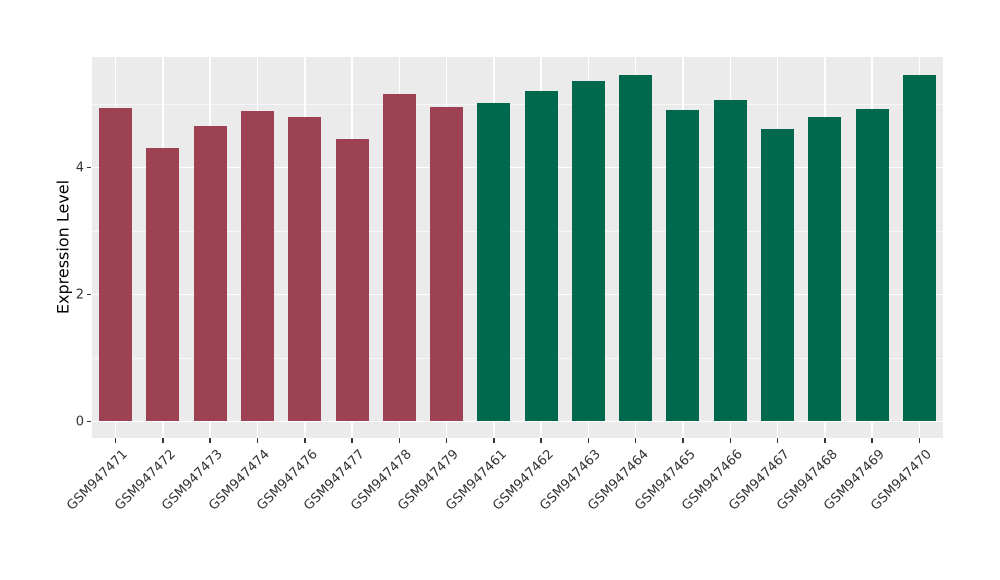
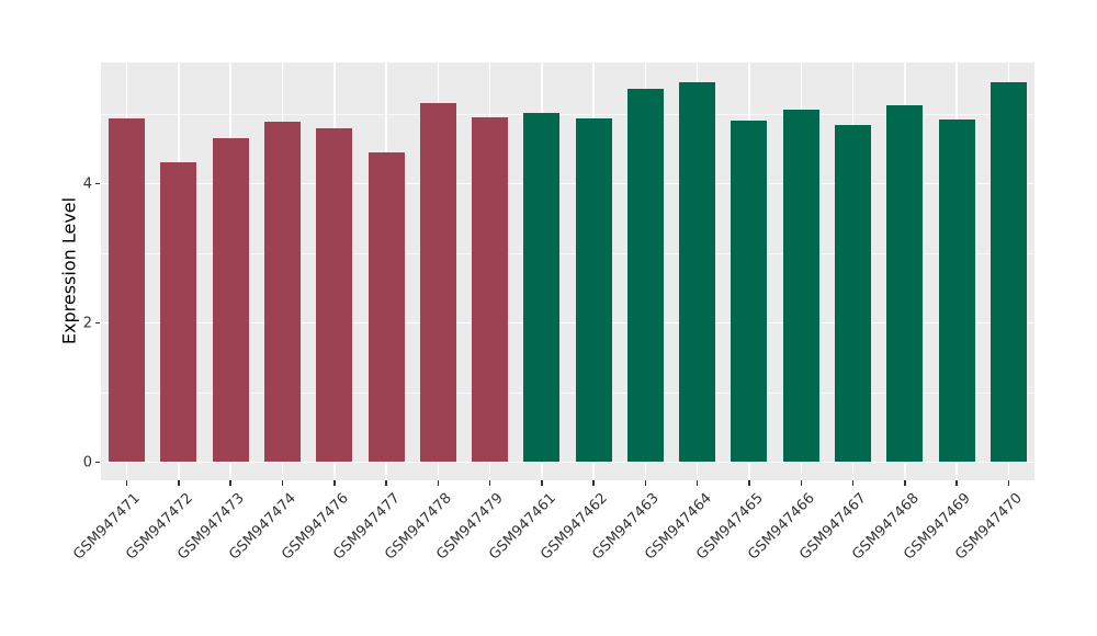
GSM947462: 5.2 -> 4.9
GSM947467: 4.6 -> 4.8
GSM947468: 4.8 -> 5.1
